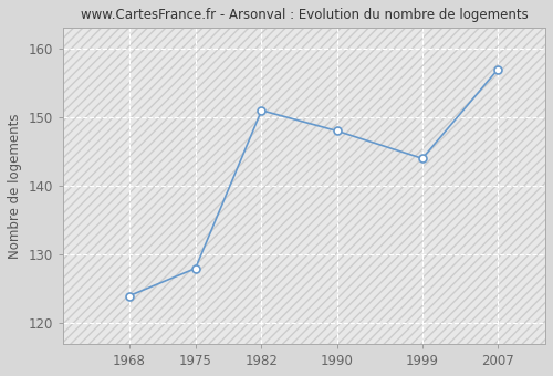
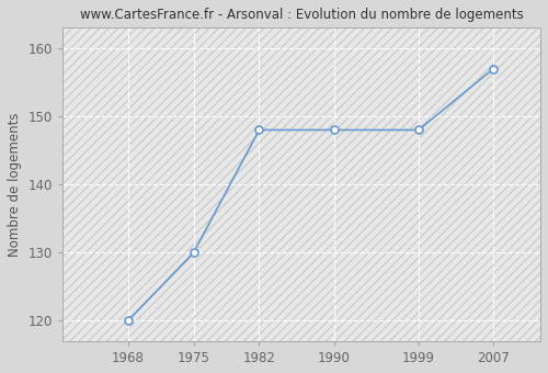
1968: 124 -> 120
1975: 128 -> 130
1982: 151 -> 148
1999: 144 -> 148
